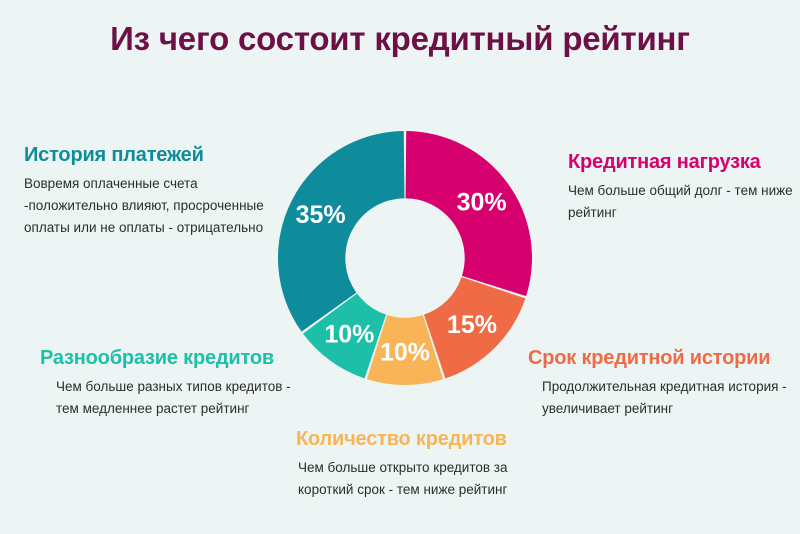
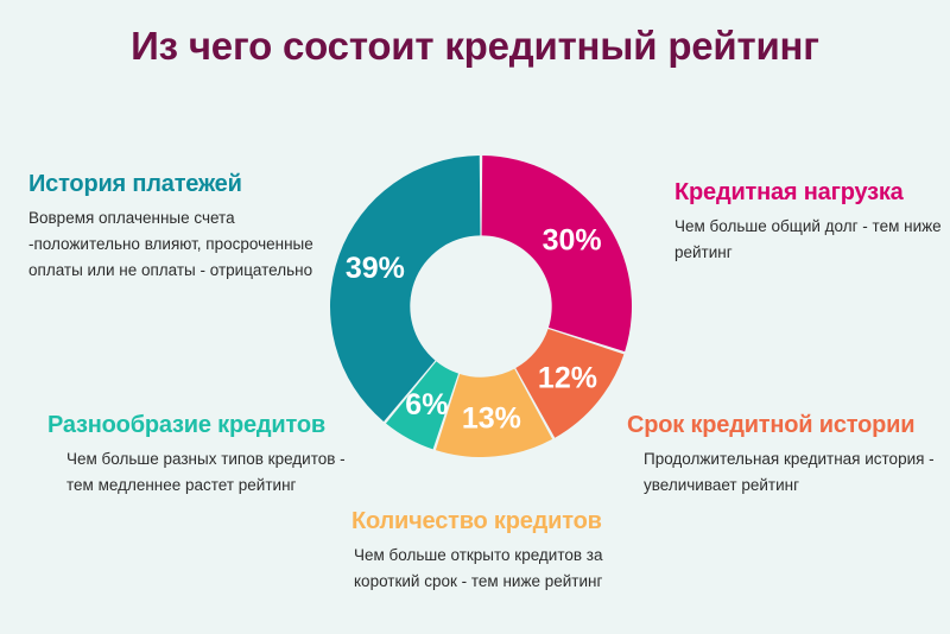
Срок кредитной истории: 15% -> 12%
Количество кредитов: 10% -> 13%
Разнообразие кредитов: 10% -> 6%
История платежей: 35% -> 39%
